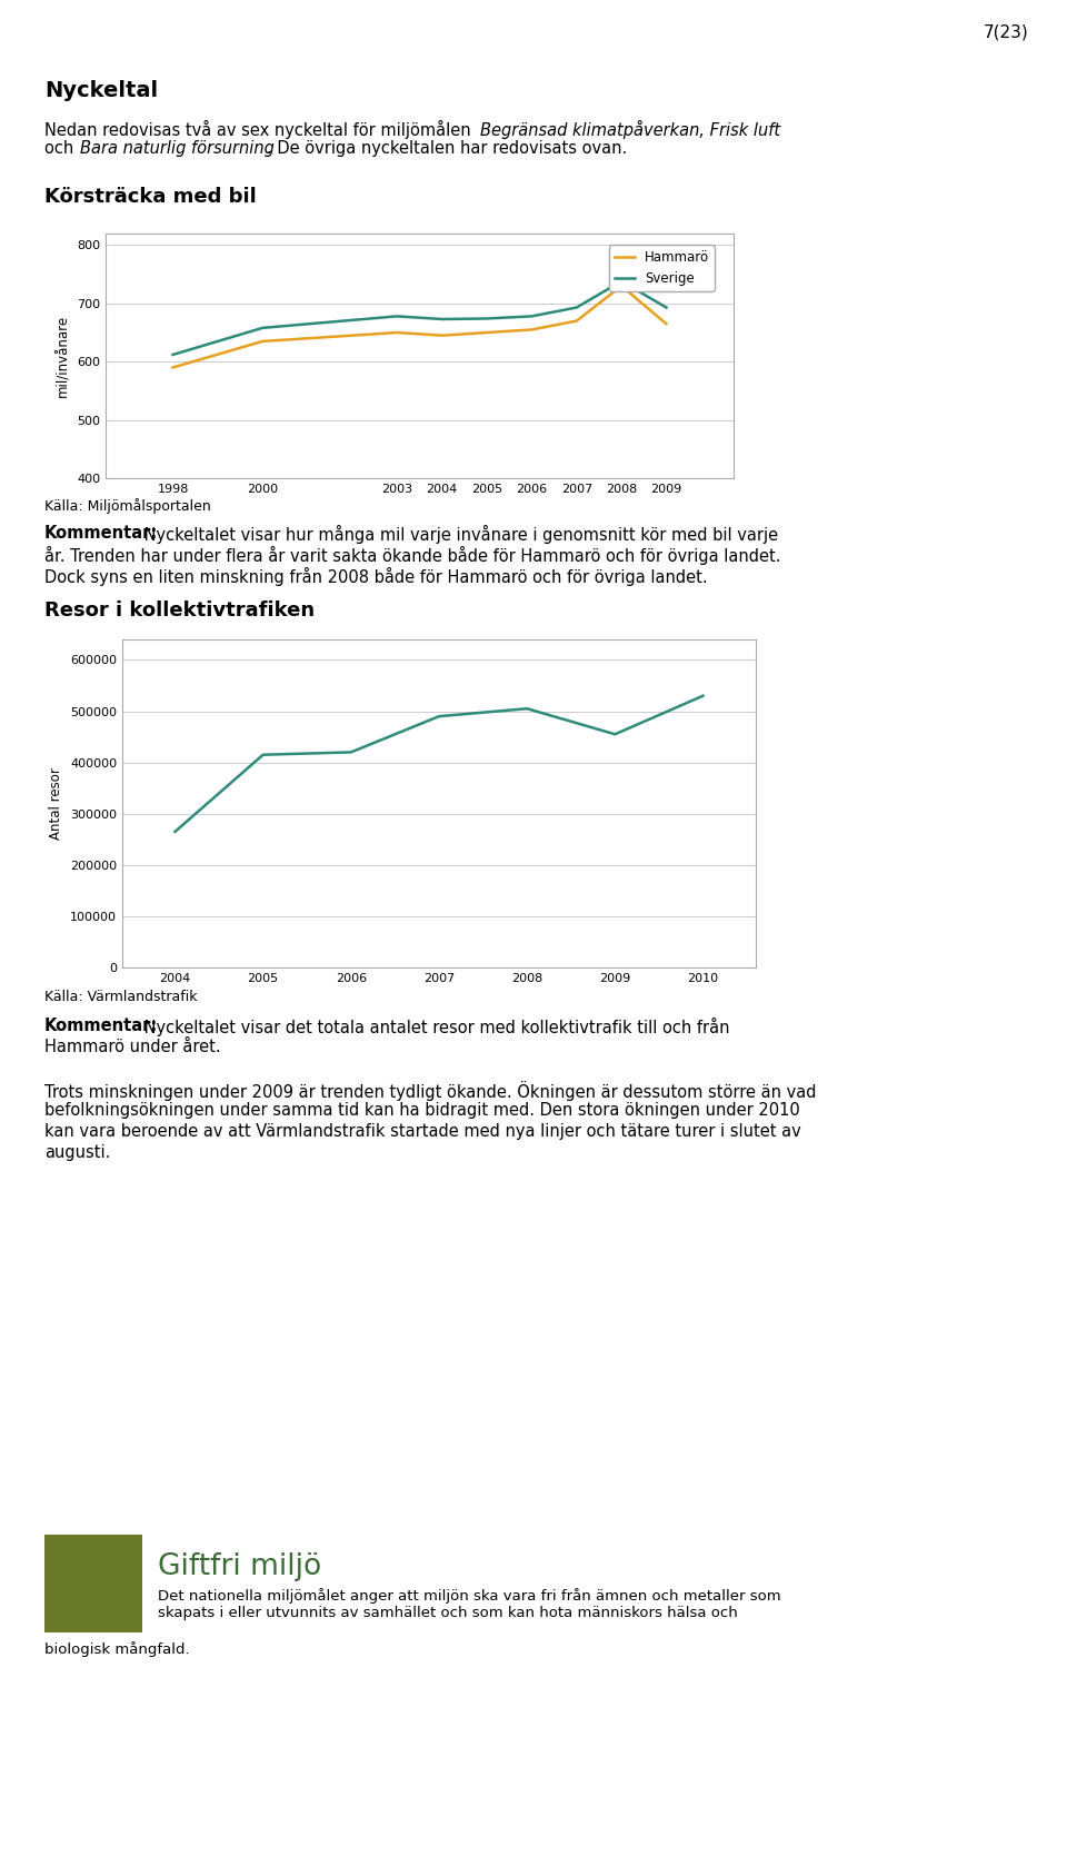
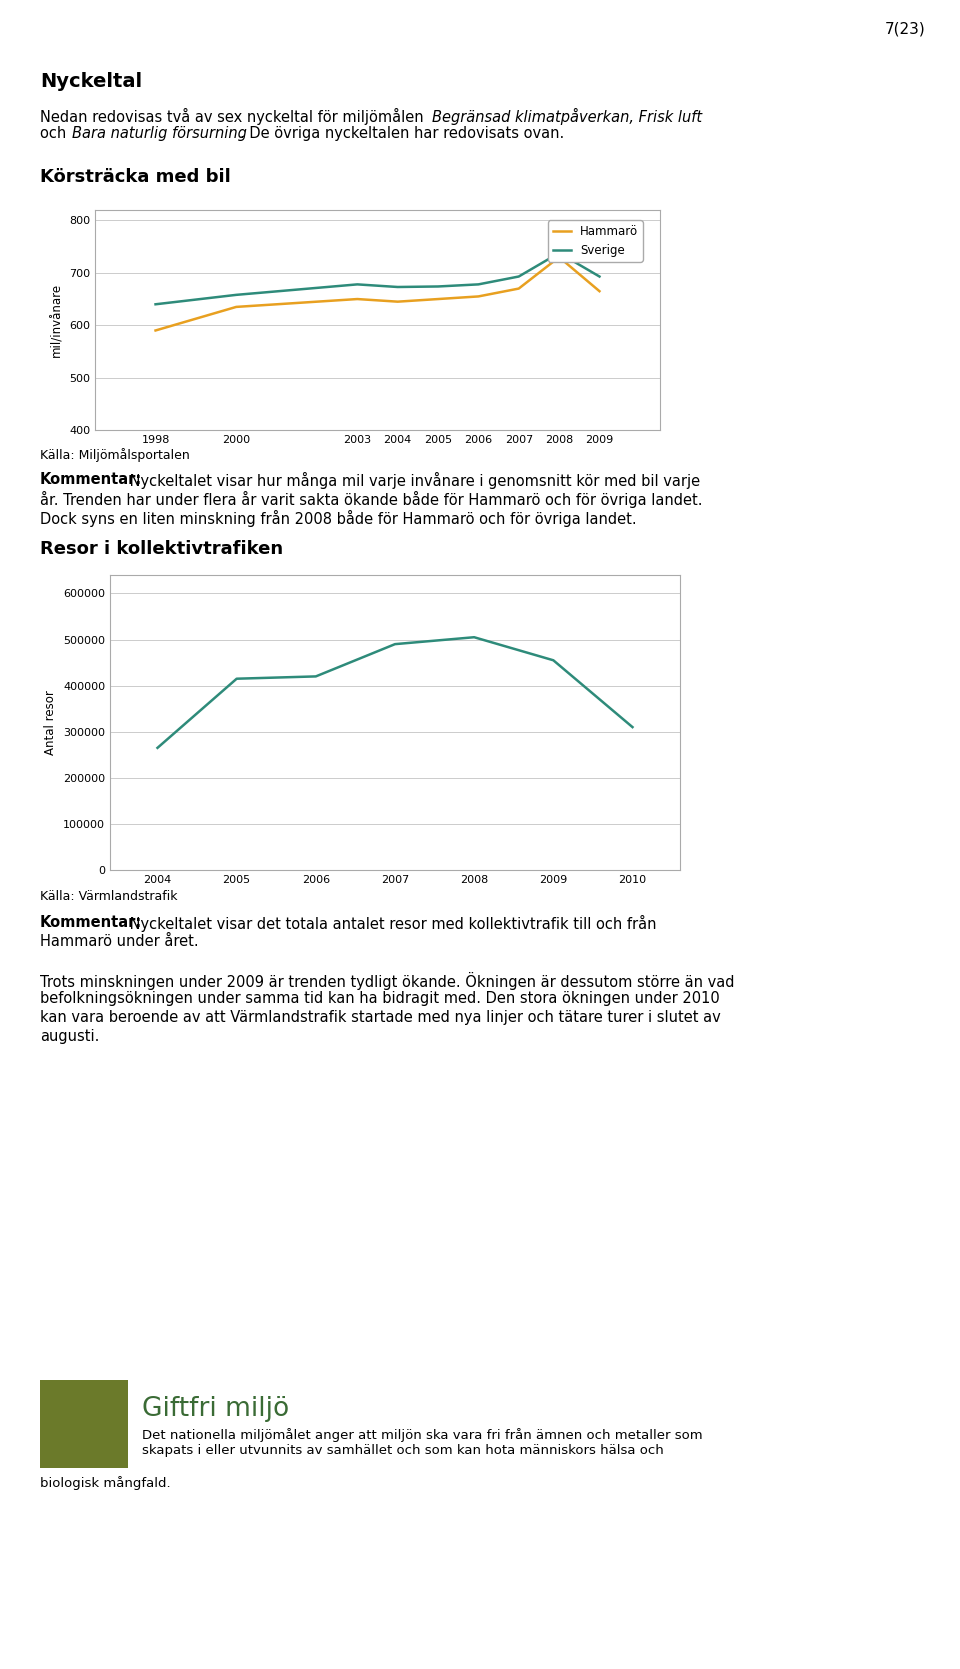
Sverige/1998: 612 -> 640
2010: 530000 -> 310000
